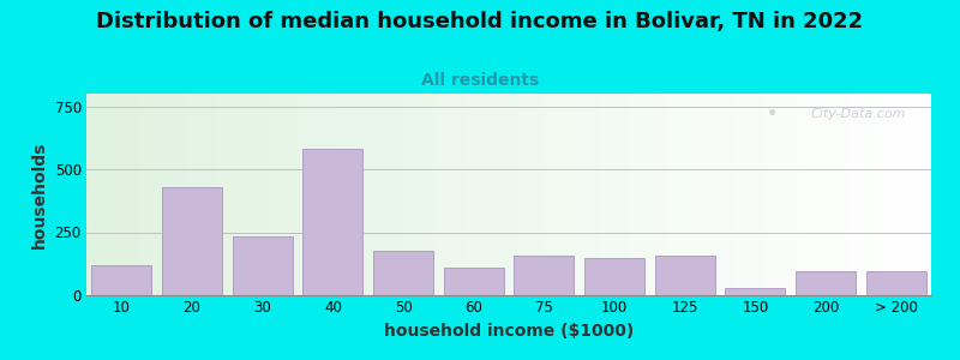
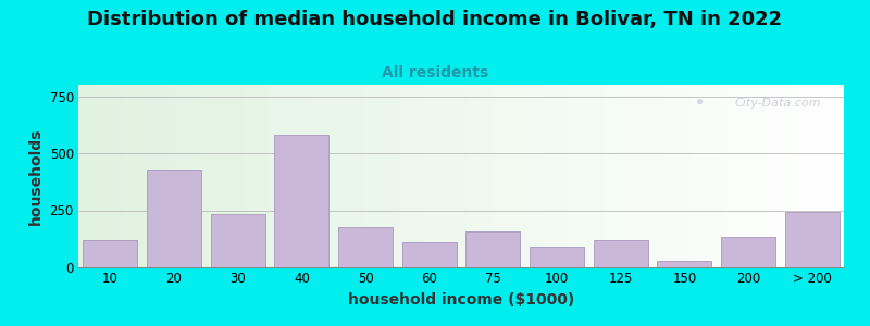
100: 148 -> 90
125: 155 -> 120
200: 95 -> 135
> 200: 95 -> 245
